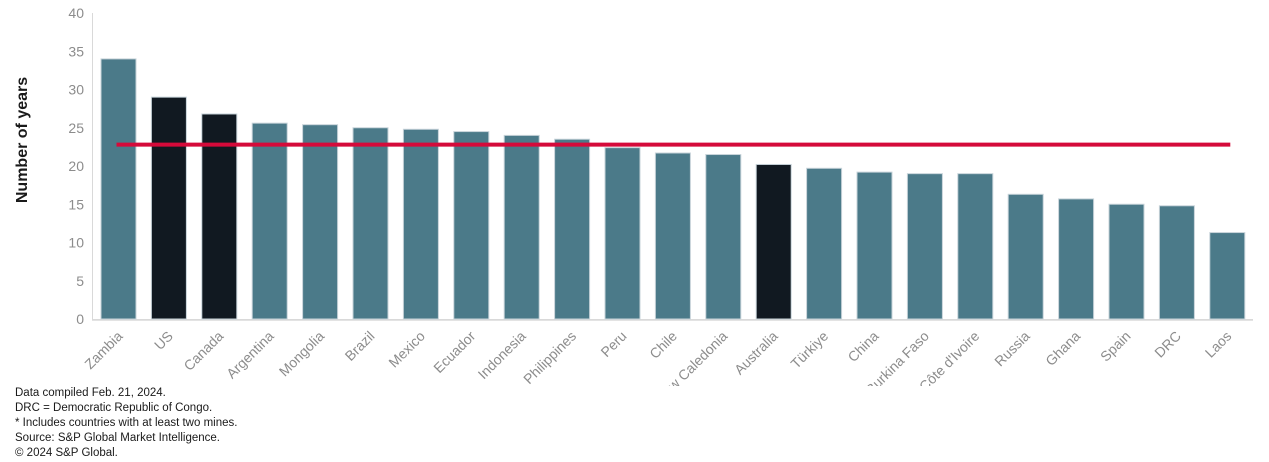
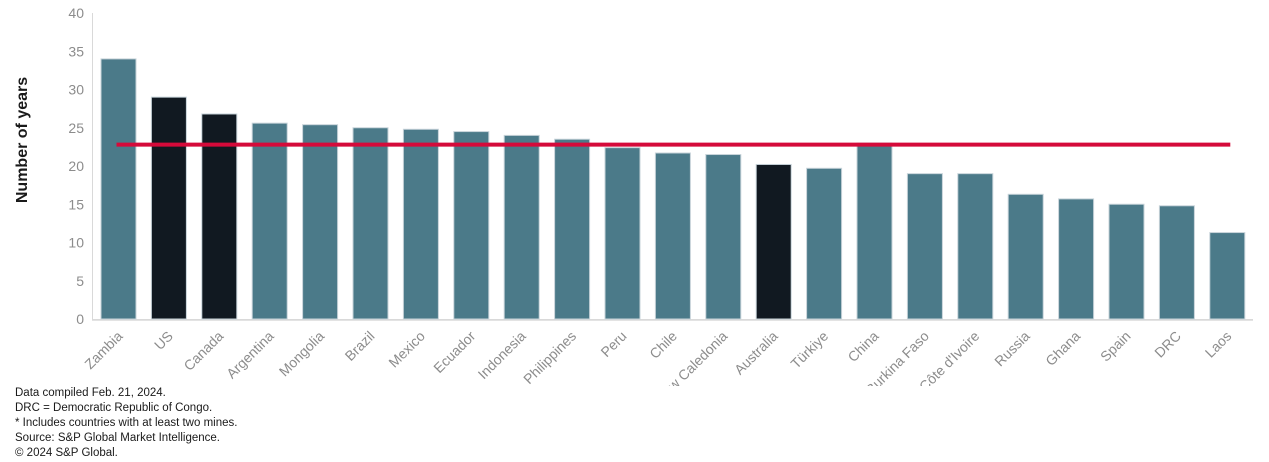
China: 19 -> 23
